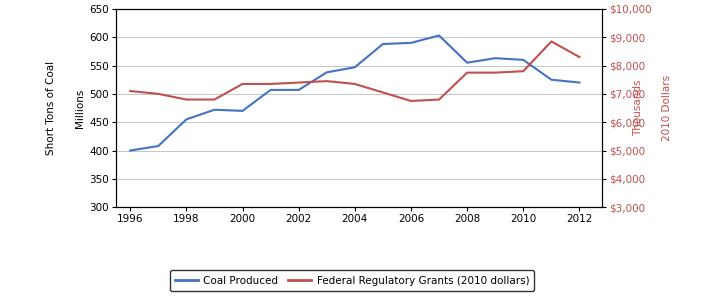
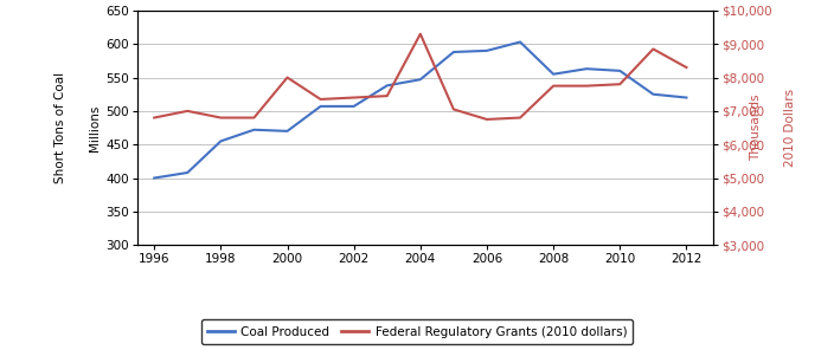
Federal Regulatory Grants (2010 dollars)/1996: $7,100 -> $6,800
Federal Regulatory Grants (2010 dollars)/2000: $7,350 -> $8,000
Federal Regulatory Grants (2010 dollars)/2004: $7,350 -> $9,300
